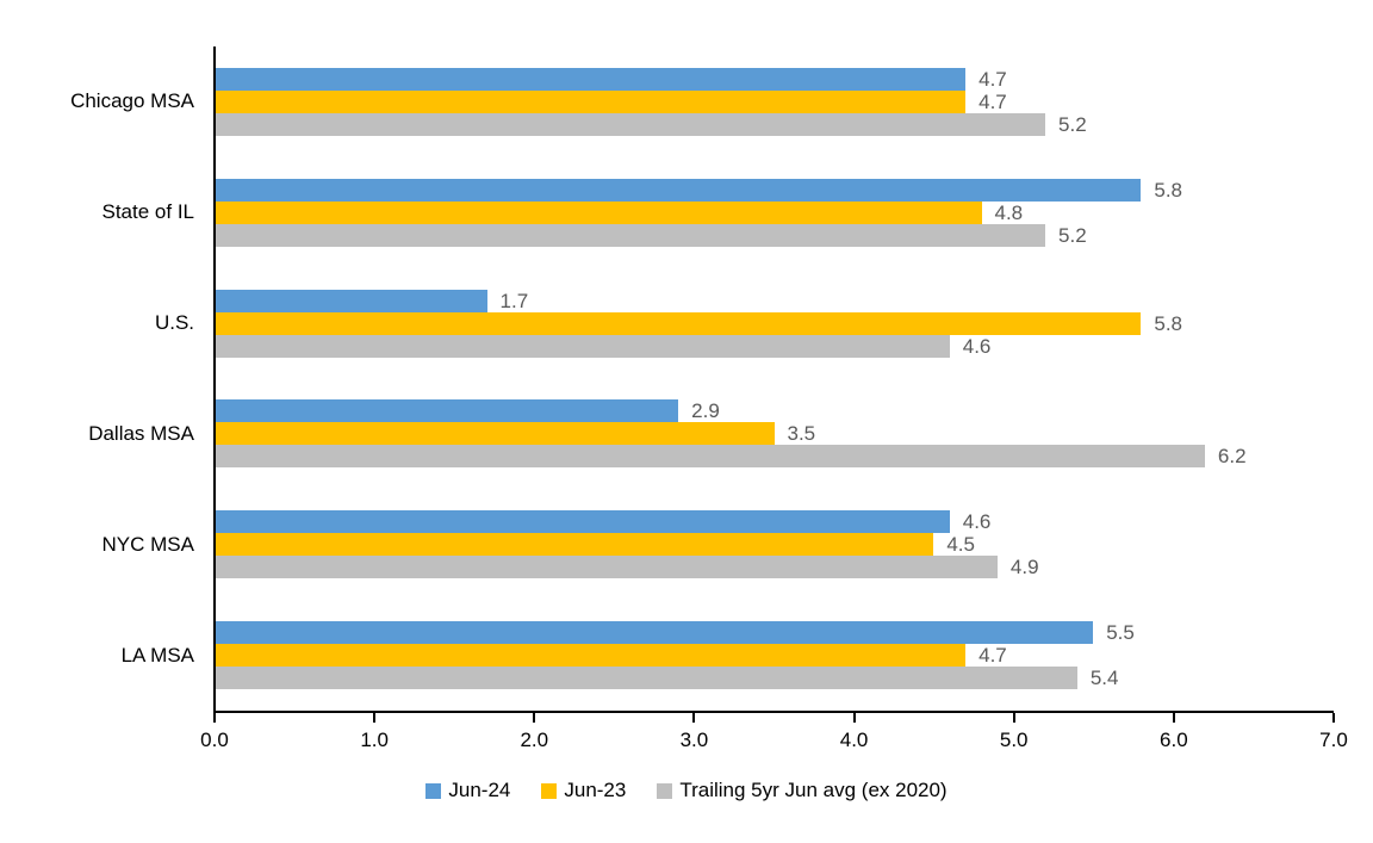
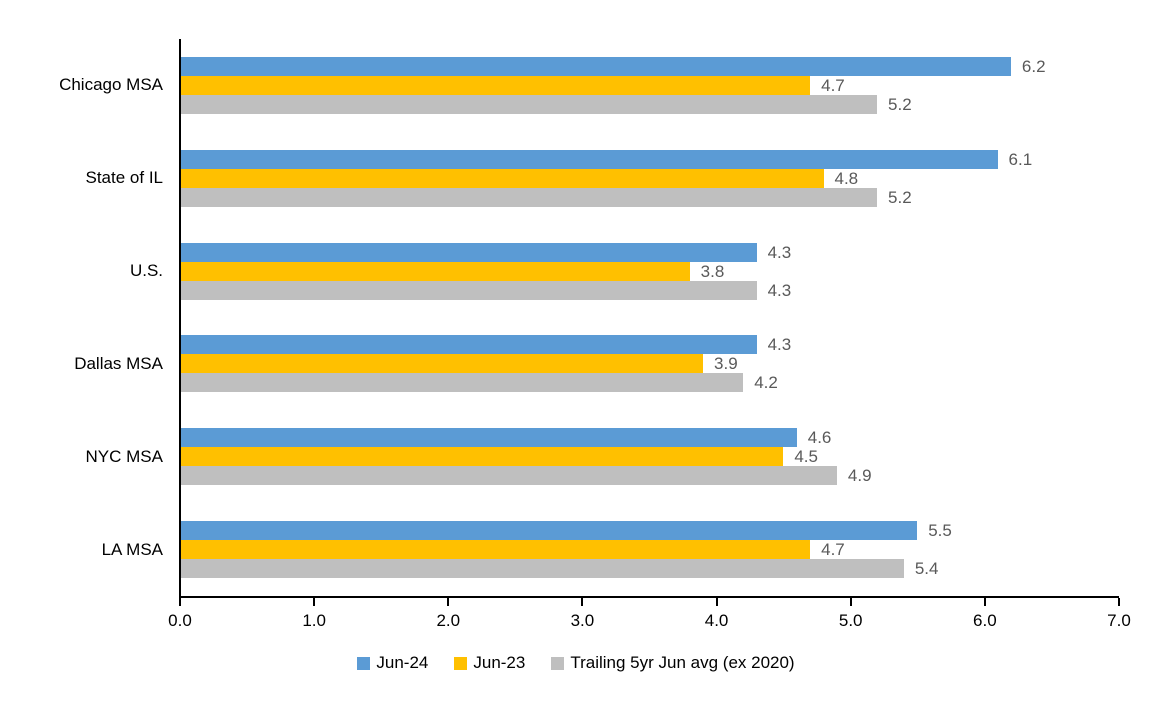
Jun-24/Chicago MSA: 4.7 -> 6.2
Jun-24/State of IL: 5.8 -> 6.1
Jun-24/U.S.: 1.7 -> 4.3
Jun-23/U.S.: 5.8 -> 3.8
Trailing 5yr Jun avg (ex 2020)/U.S.: 4.6 -> 4.3
Jun-24/Dallas MSA: 2.9 -> 4.3
Jun-23/Dallas MSA: 3.5 -> 3.9
Trailing 5yr Jun avg (ex 2020)/Dallas MSA: 6.2 -> 4.2
